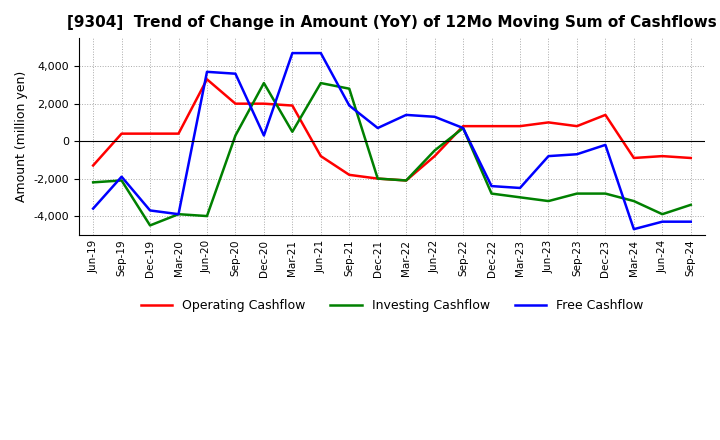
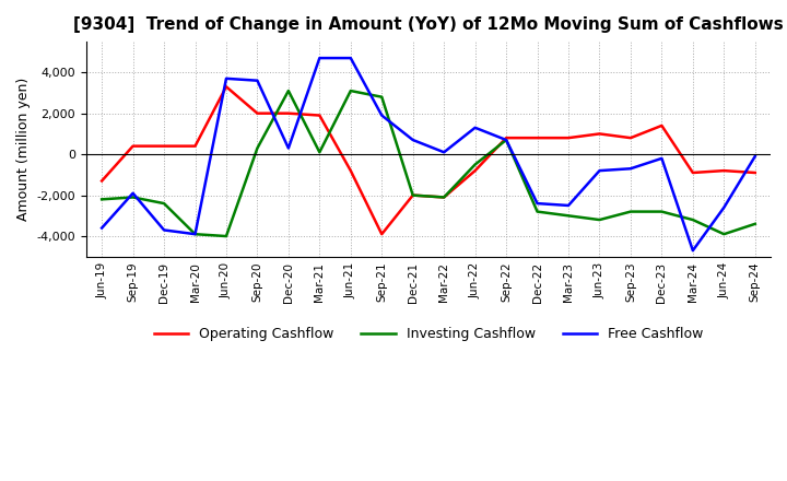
Investing Cashflow/Dec-19: -4,500 -> -2,400
Investing Cashflow/Mar-21: 500 -> 100
Operating Cashflow/Sep-21: -1,800 -> -3,900
Free Cashflow/Mar-22: 1,400 -> 100
Free Cashflow/Jun-24: -4,300 -> -2,600
Free Cashflow/Sep-24: -4,300 -> -100
